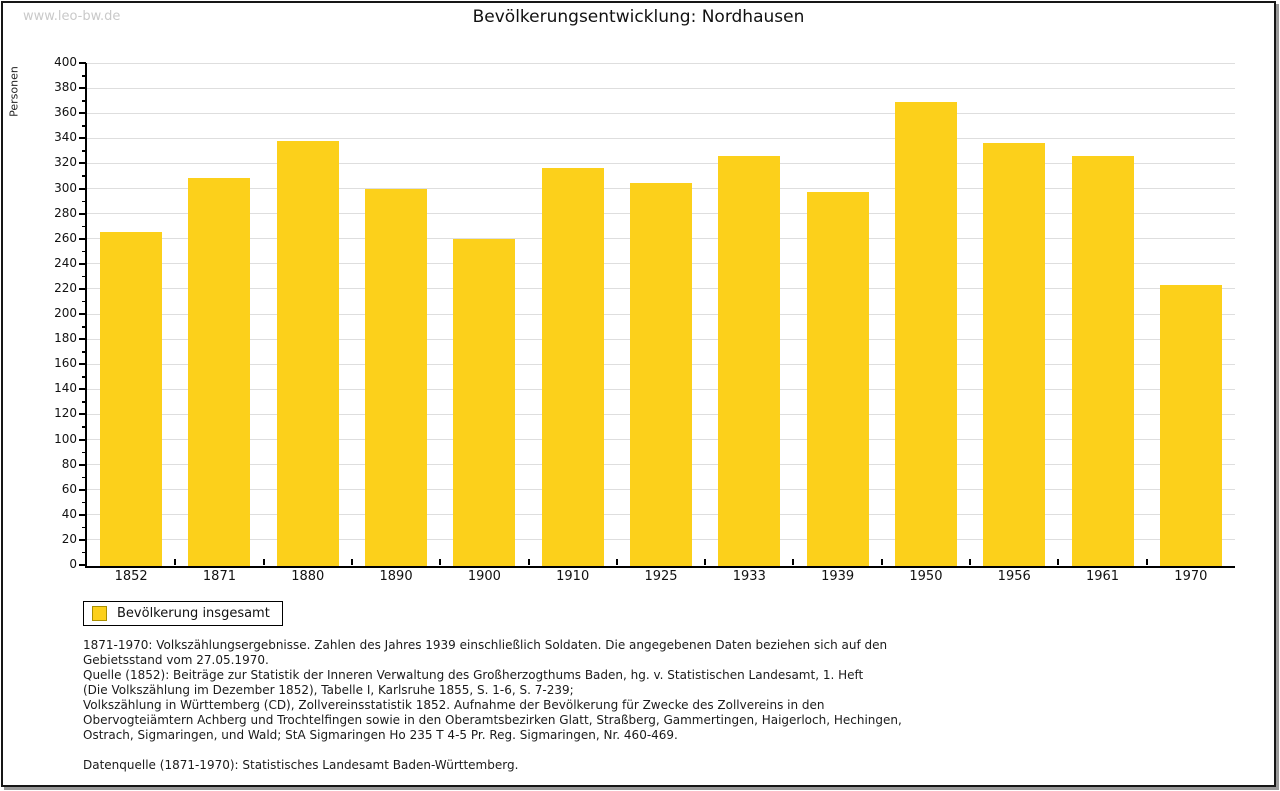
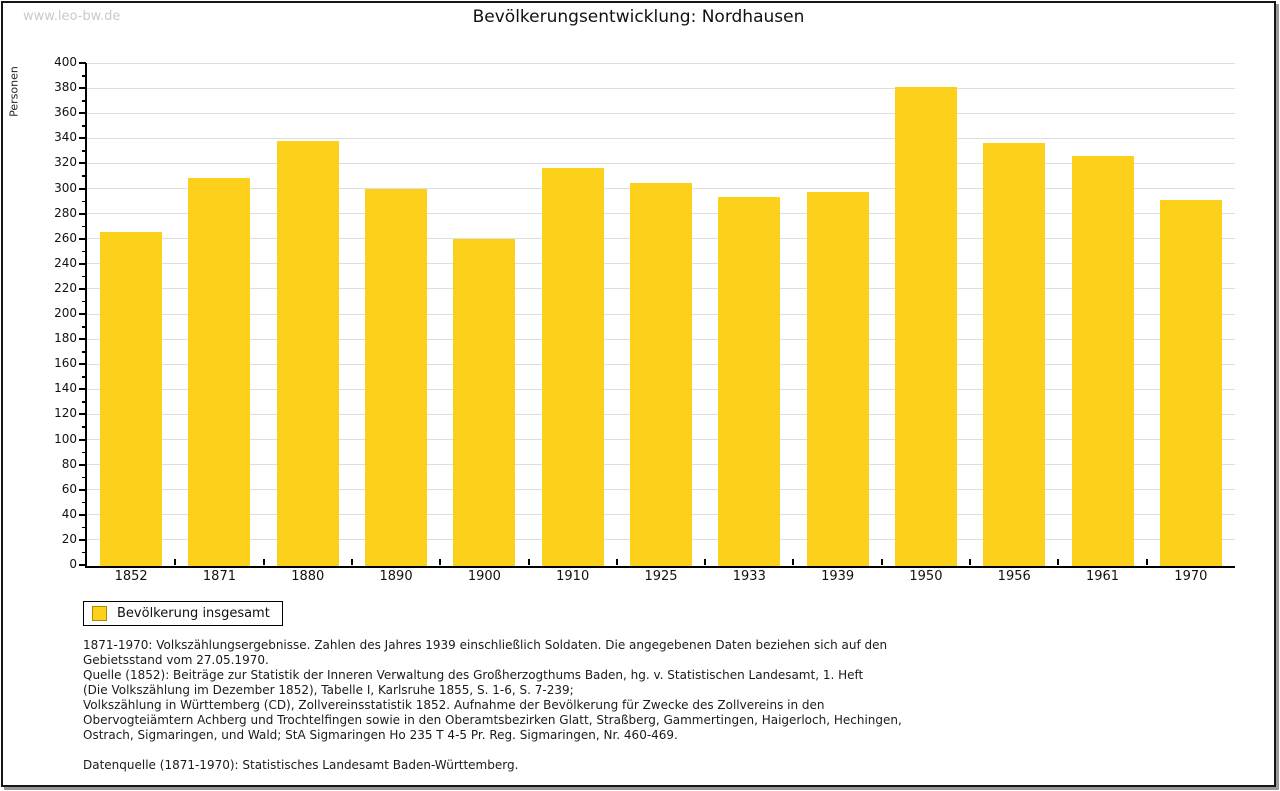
1933: 326 -> 293
1950: 369 -> 381
1970: 223 -> 291
